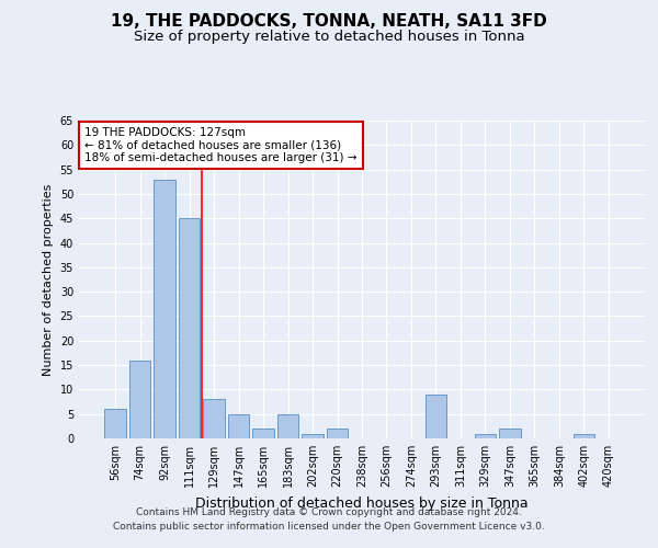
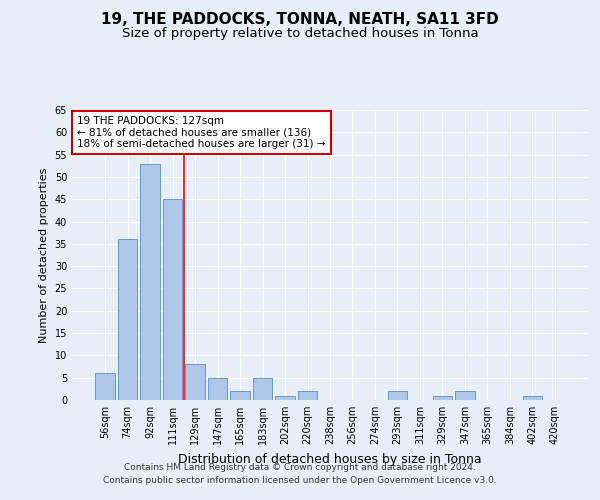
74sqm: 16 -> 36
293sqm: 9 -> 2
